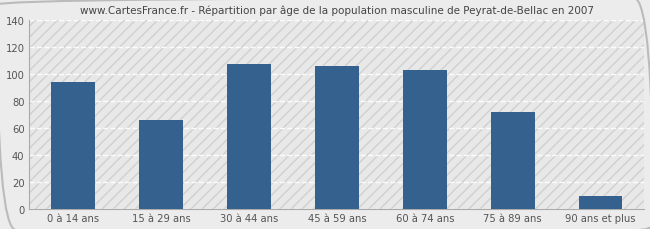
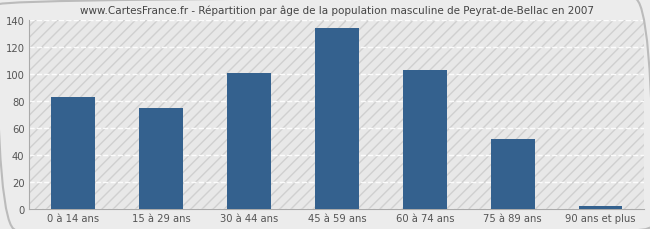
0 à 14 ans: 94 -> 83
15 à 29 ans: 66 -> 75
30 à 44 ans: 107 -> 101
45 à 59 ans: 106 -> 134
75 à 89 ans: 72 -> 52
90 ans et plus: 9 -> 2
